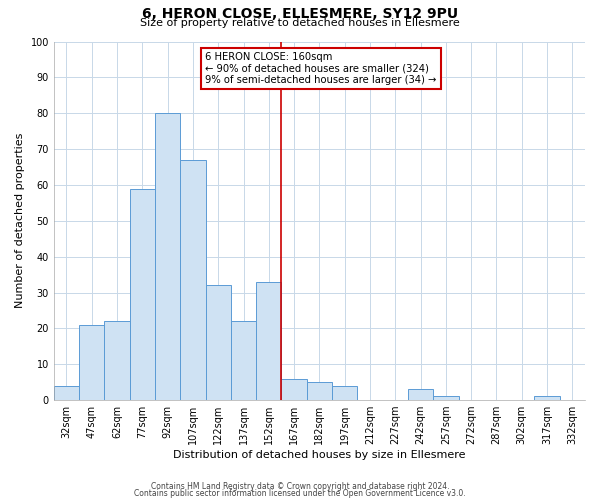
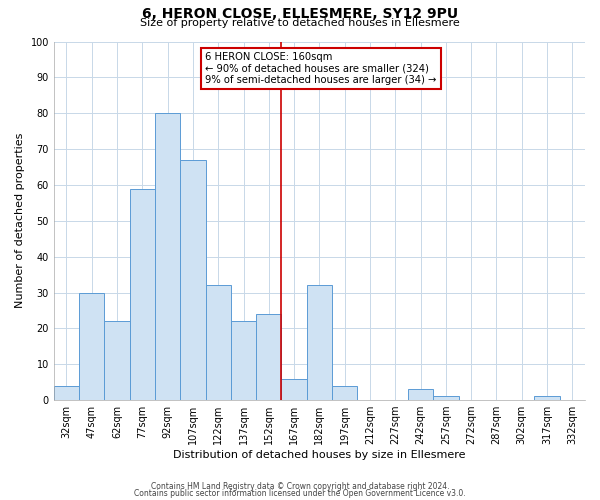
47sqm: 21 -> 30
152sqm: 33 -> 24
182sqm: 5 -> 32
